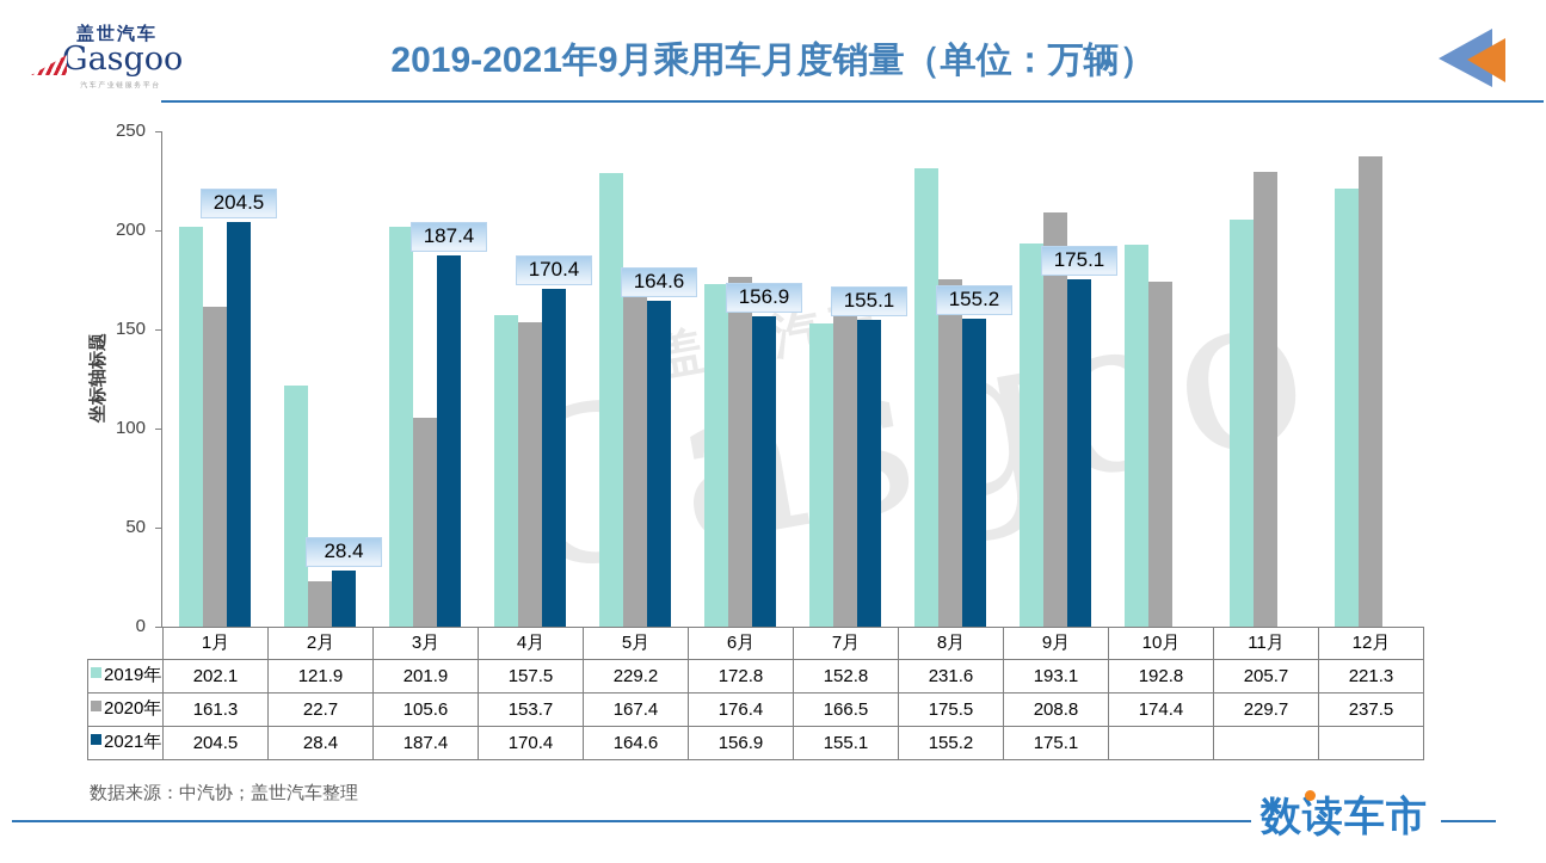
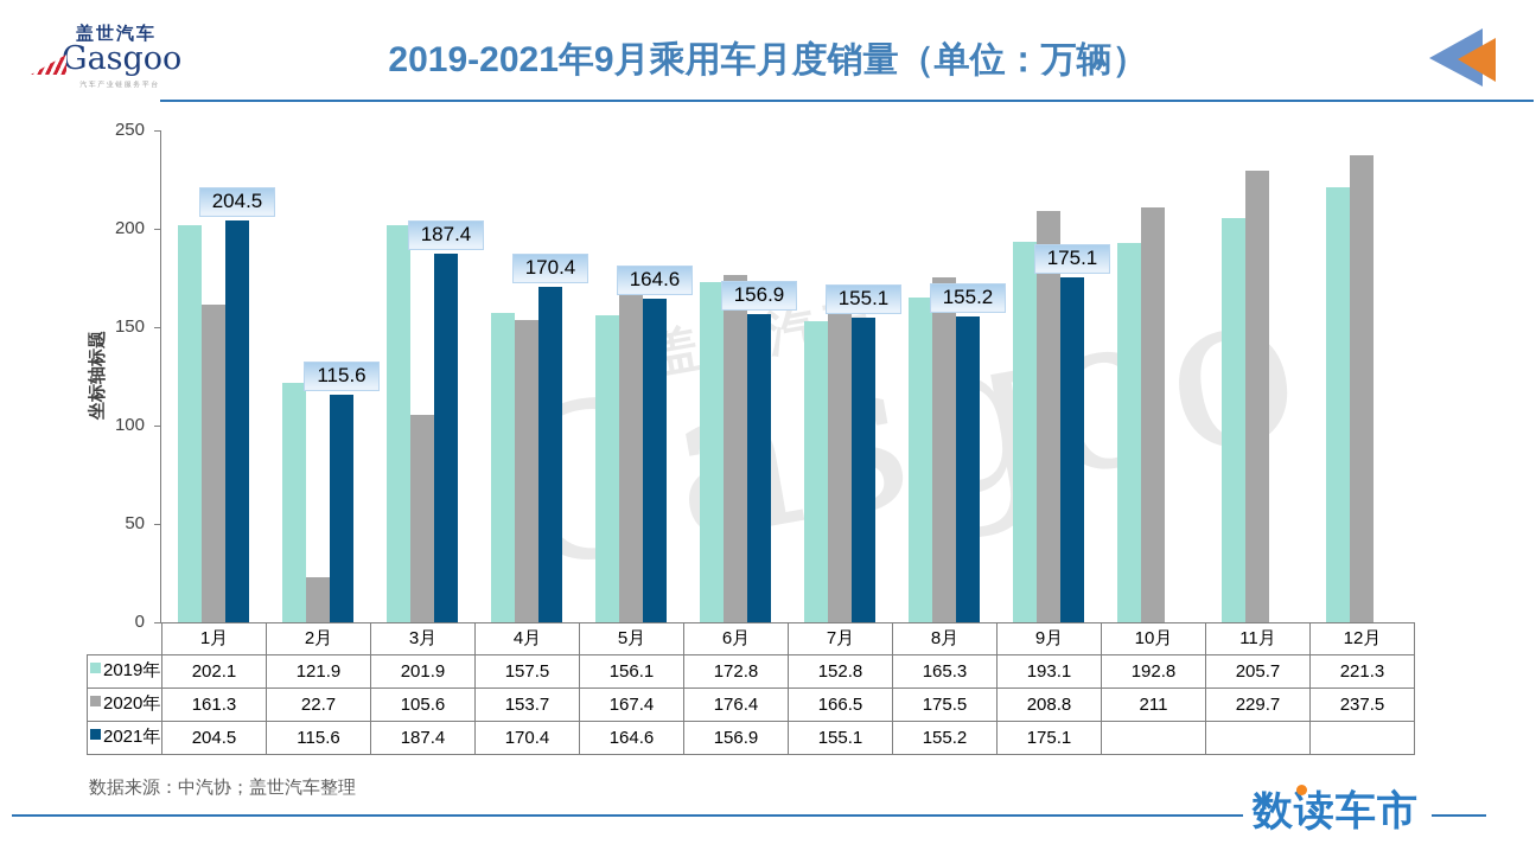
2021年/2月: 28.4 -> 115.6
2019年/5月: 229.2 -> 156.1
2019年/8月: 231.6 -> 165.3
2020年/10月: 174.4 -> 211
